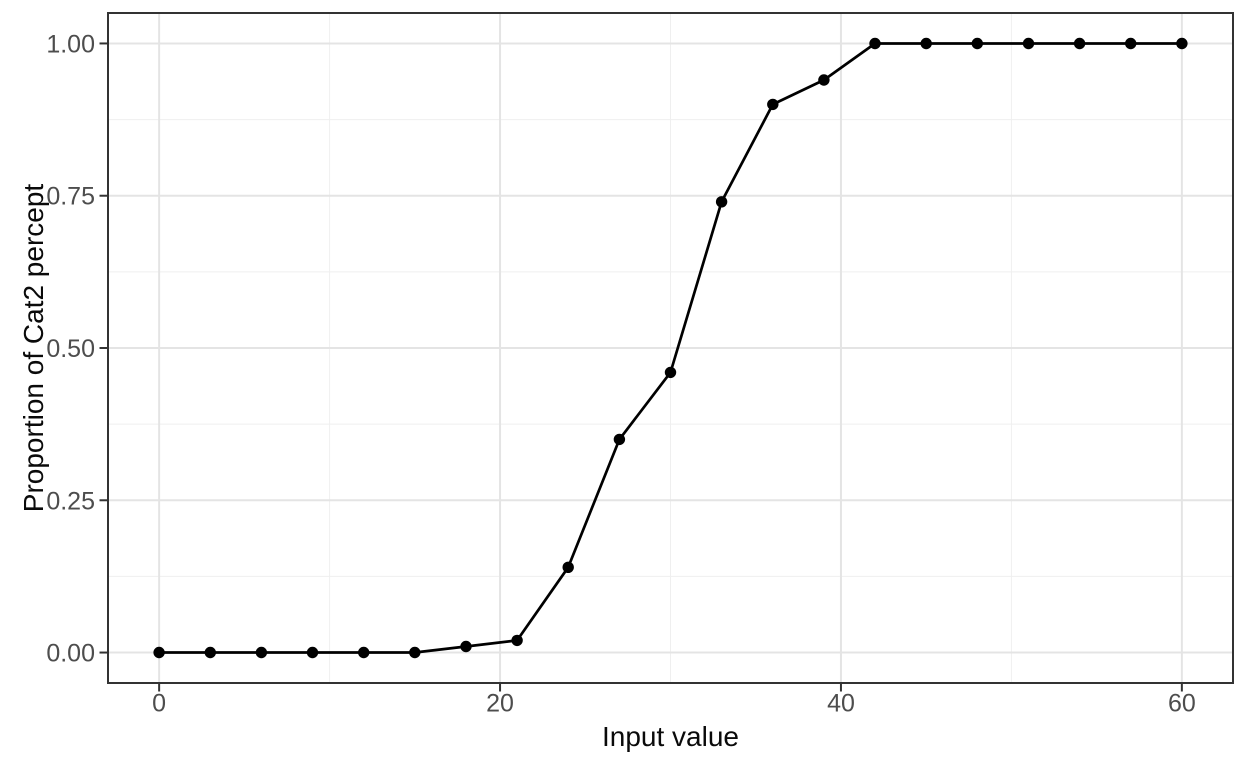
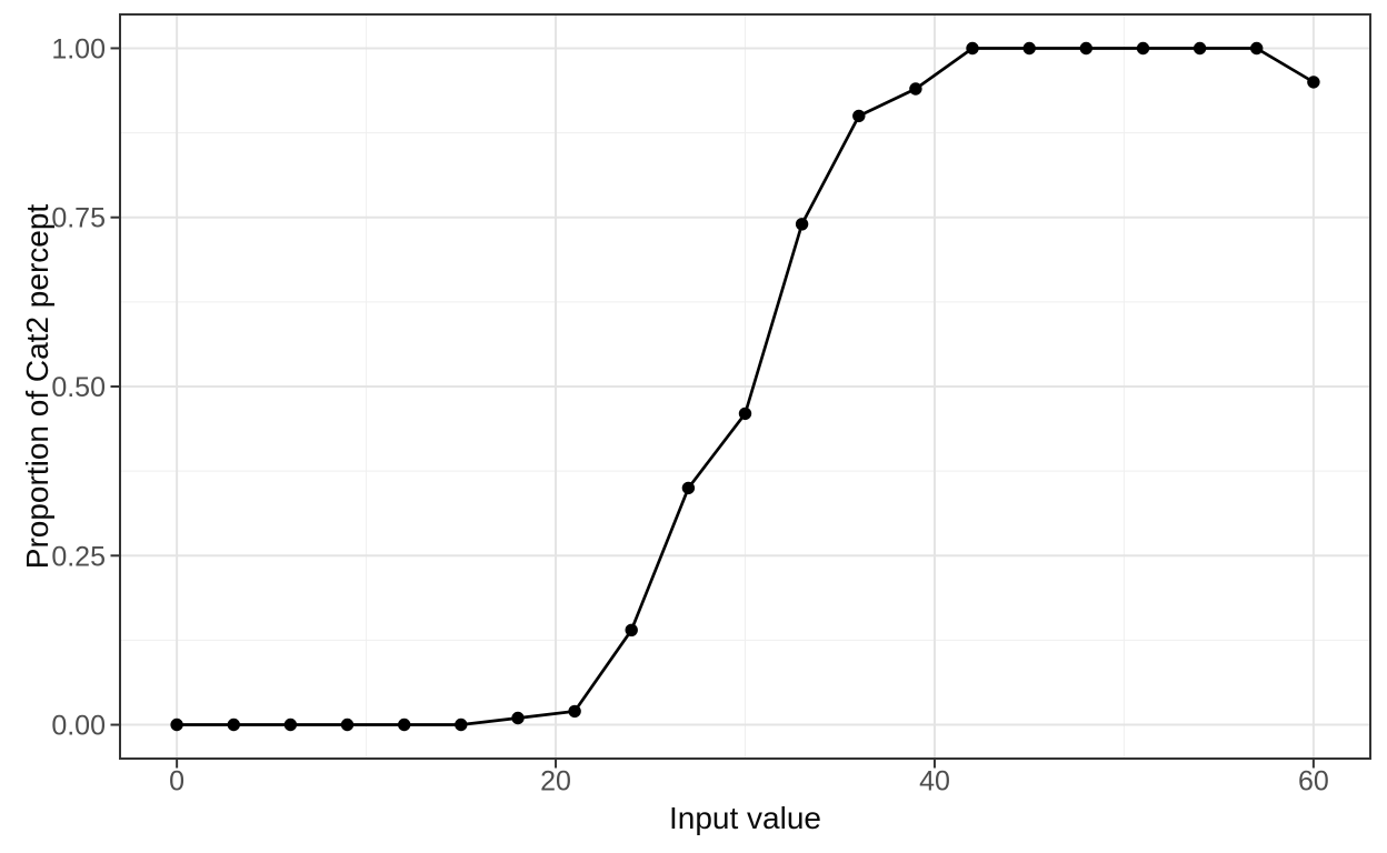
60: 1.00 -> 0.95
